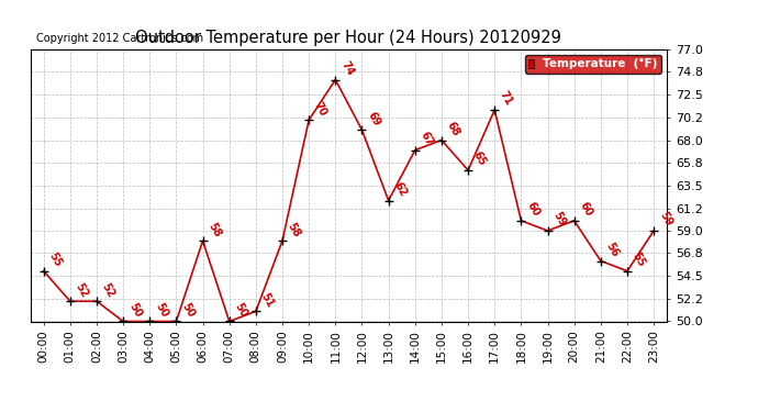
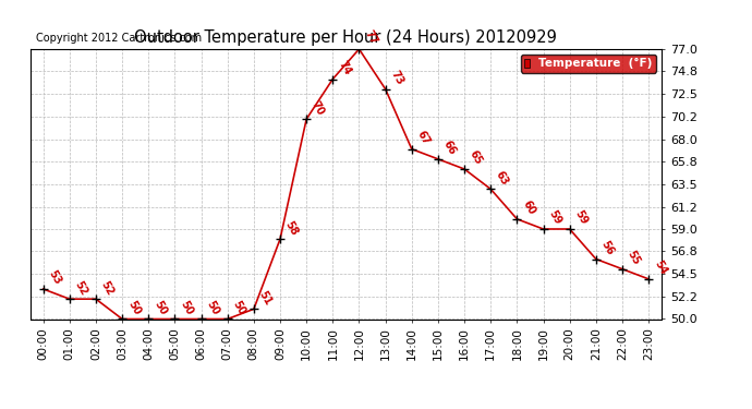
00:00: 55 -> 53
06:00: 58 -> 50
12:00: 69 -> 77
13:00: 62 -> 73
15:00: 68 -> 66
17:00: 71 -> 63
20:00: 60 -> 59
23:00: 59 -> 54
